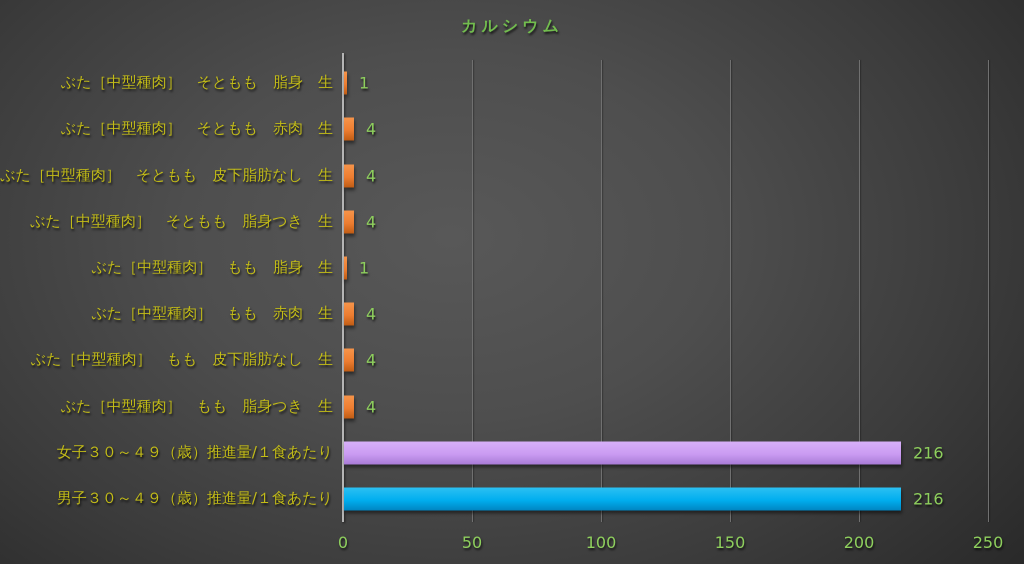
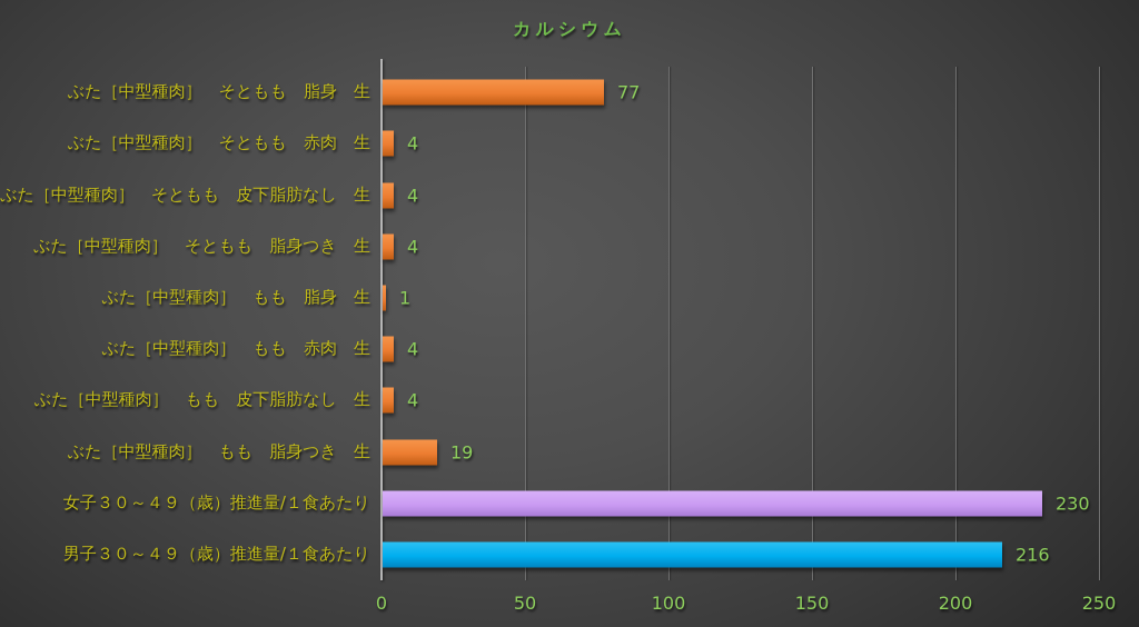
ぶた［中型種肉］ そともも 脂身 生: 1 -> 77
ぶた［中型種肉］ もも 脂身つき 生: 4 -> 19
女子３０～４９（歳）推進量/１食あたり: 216 -> 230
